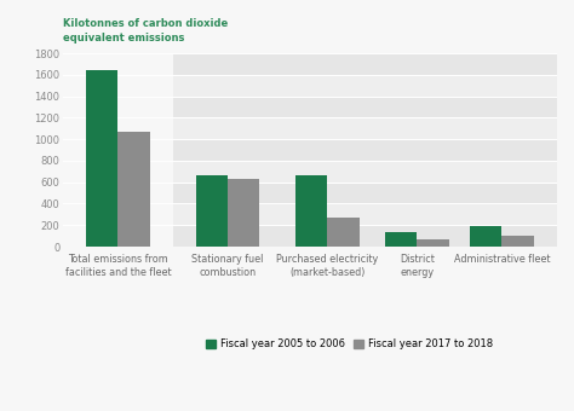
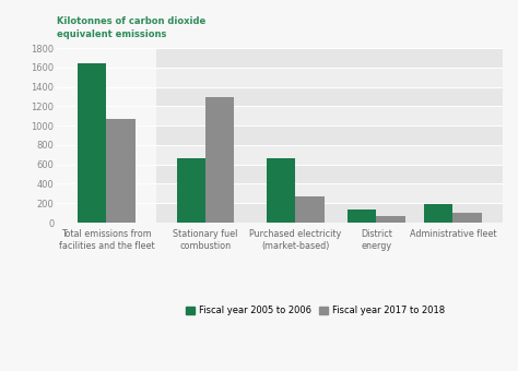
Fiscal year 2017 to 2018/Stationary fuel combustion: 640 -> 1300
